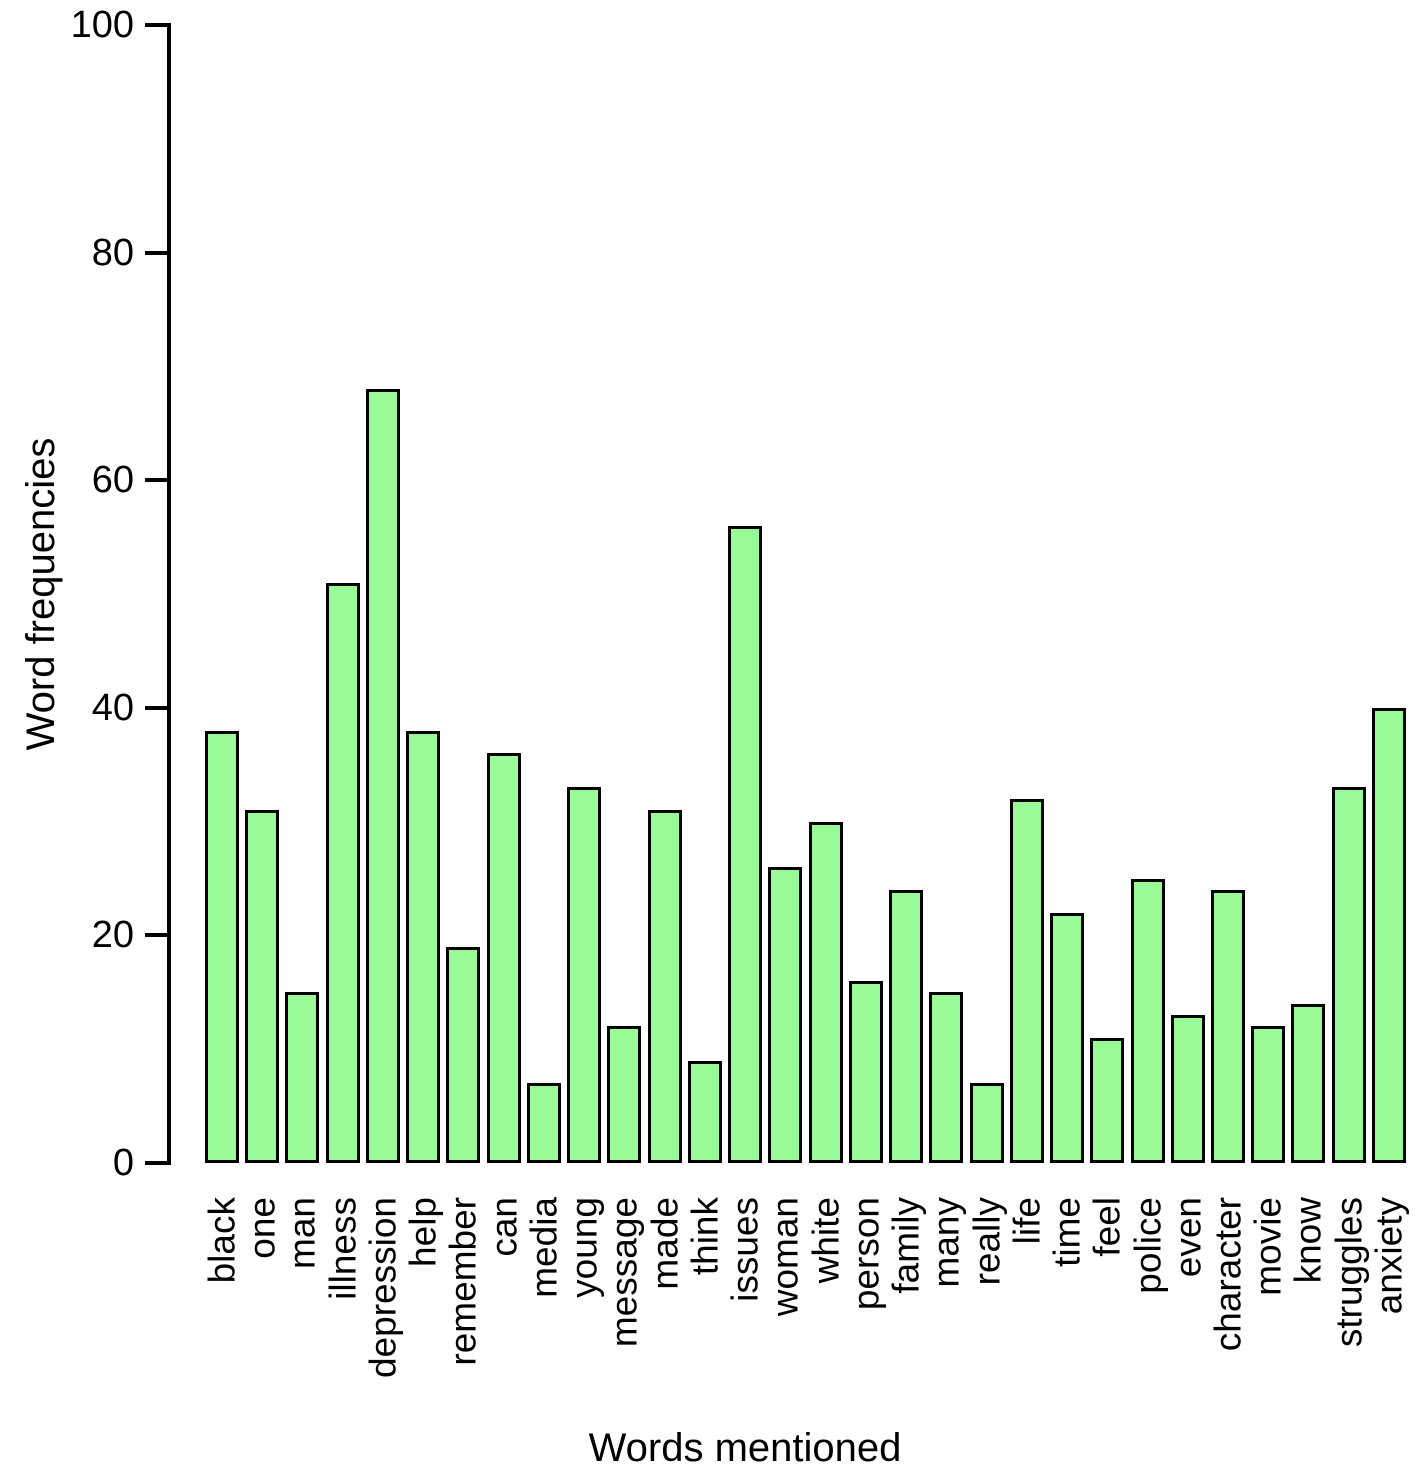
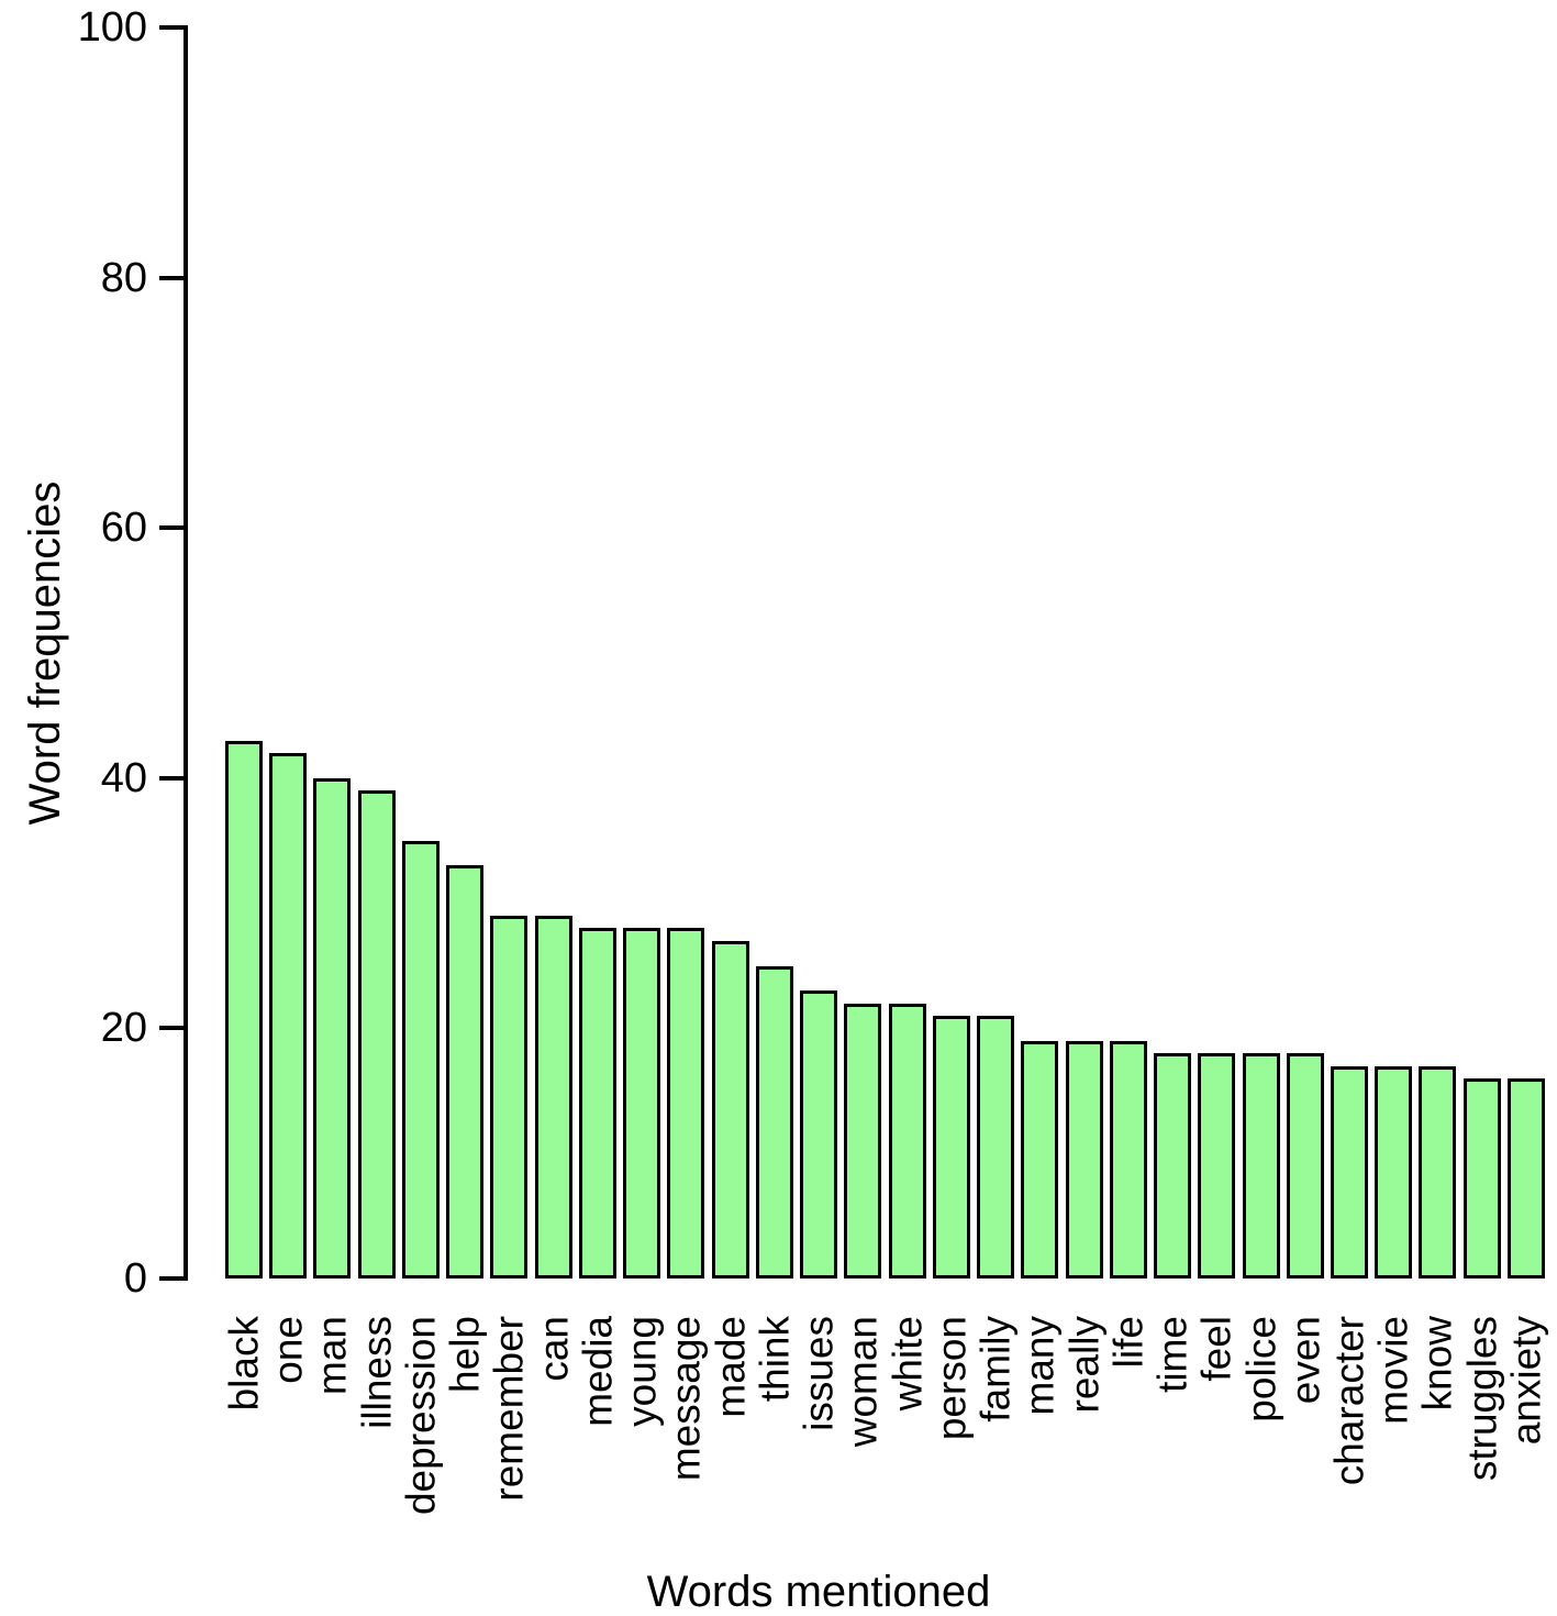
black: 38 -> 43
one: 31 -> 42
man: 15 -> 40
illness: 51 -> 39
depression: 68 -> 35
help: 38 -> 33
remember: 19 -> 29
can: 36 -> 29
media: 7 -> 28
young: 33 -> 28
message: 12 -> 28
made: 31 -> 27
think: 9 -> 25
issues: 56 -> 23
woman: 26 -> 22
white: 30 -> 22
person: 16 -> 21
family: 24 -> 21
many: 15 -> 19
really: 7 -> 19
life: 32 -> 19
time: 22 -> 18
feel: 11 -> 18
police: 25 -> 18
even: 13 -> 18
character: 24 -> 17
movie: 12 -> 17
know: 14 -> 17
struggles: 33 -> 16
anxiety: 40 -> 16
